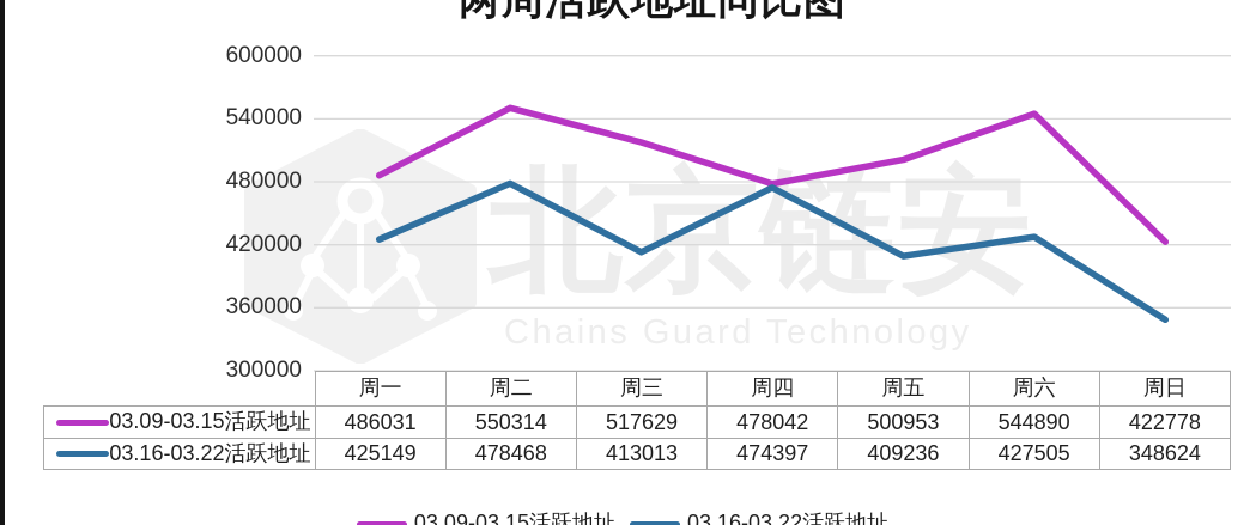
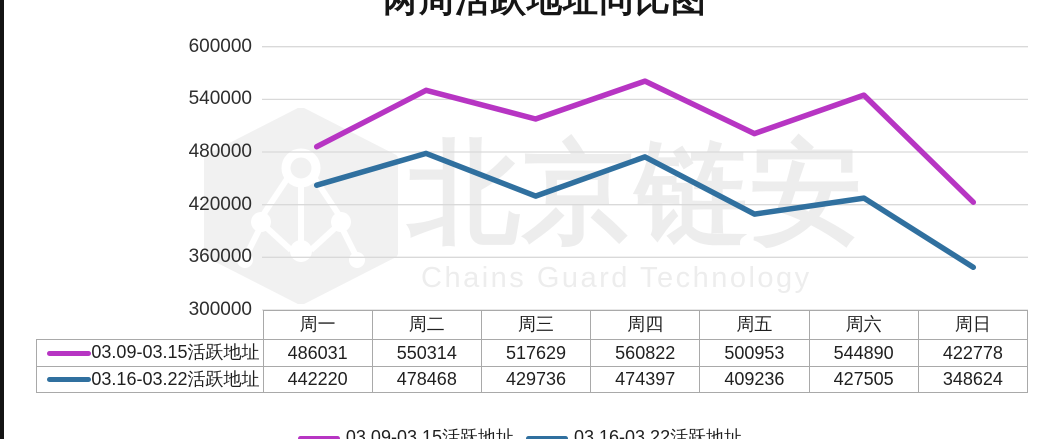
03.16-03.22活跃地址/周一: 425149 -> 442220
03.16-03.22活跃地址/周三: 413013 -> 429736
03.09-03.15活跃地址/周四: 478042 -> 560822
